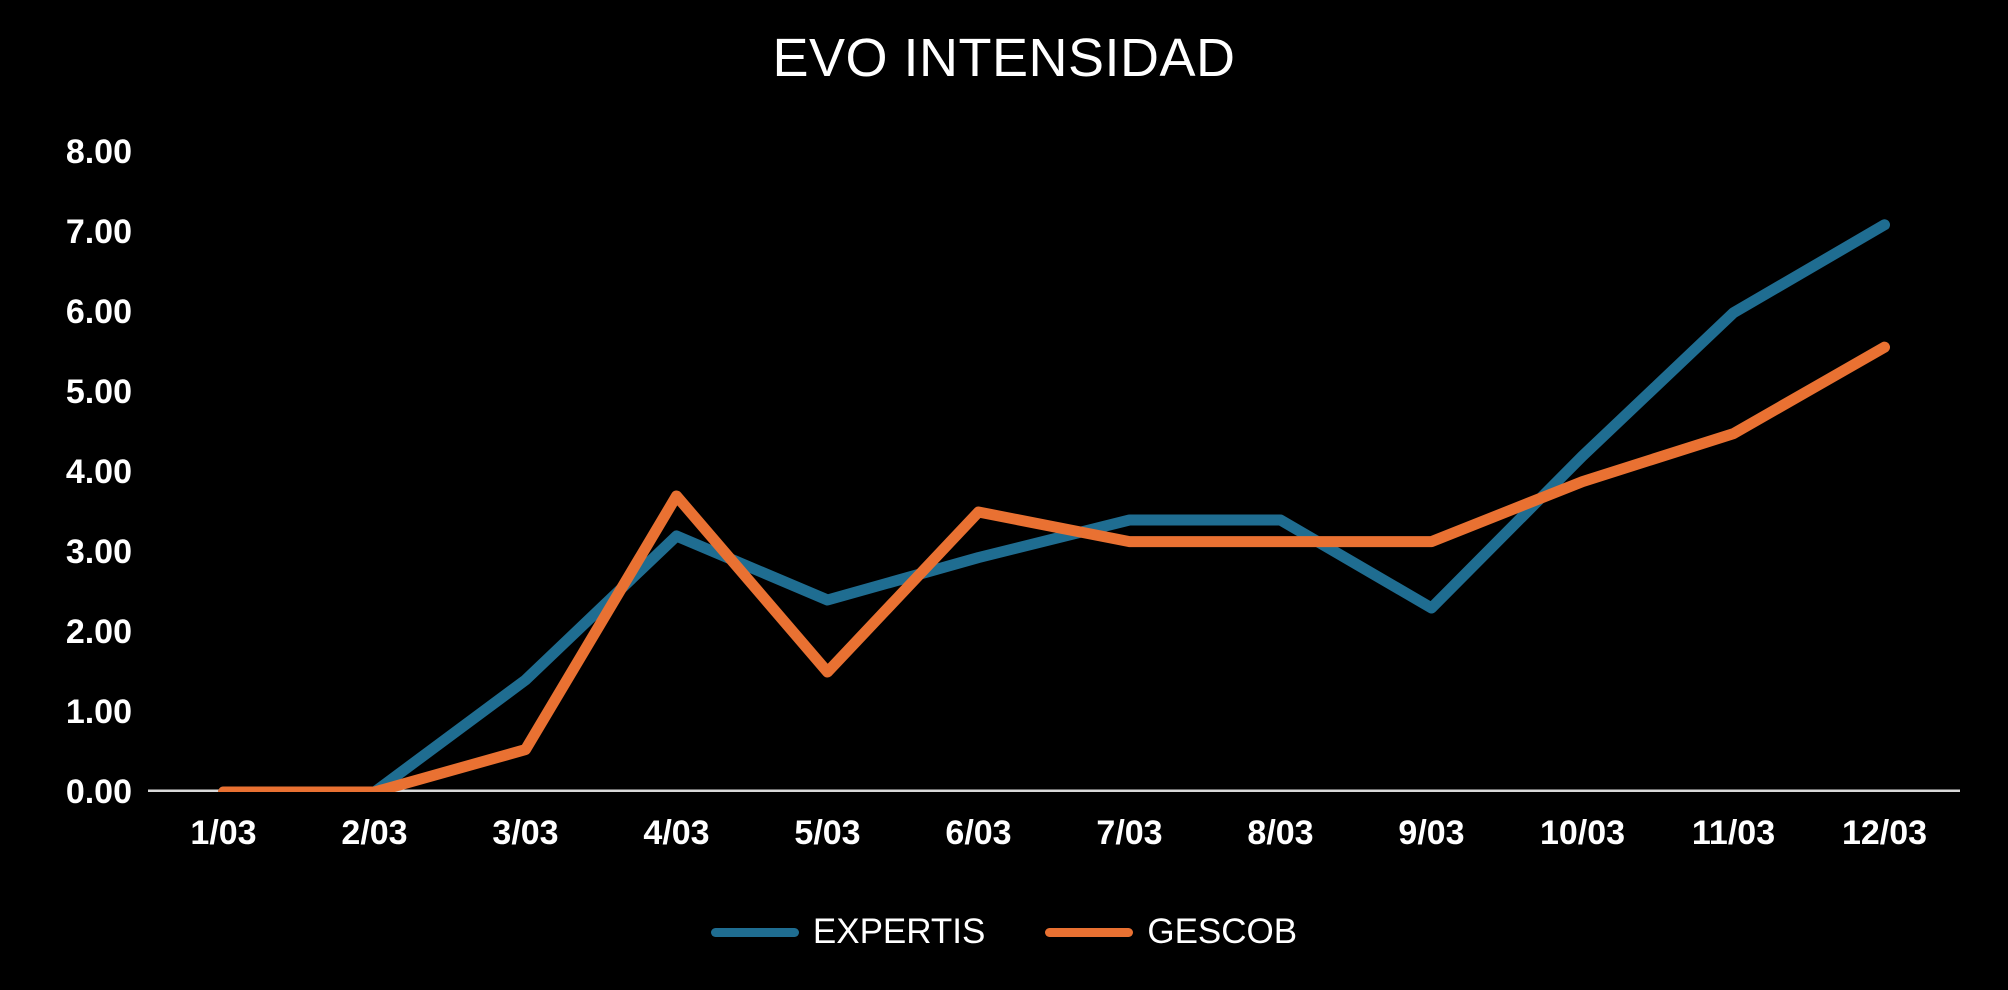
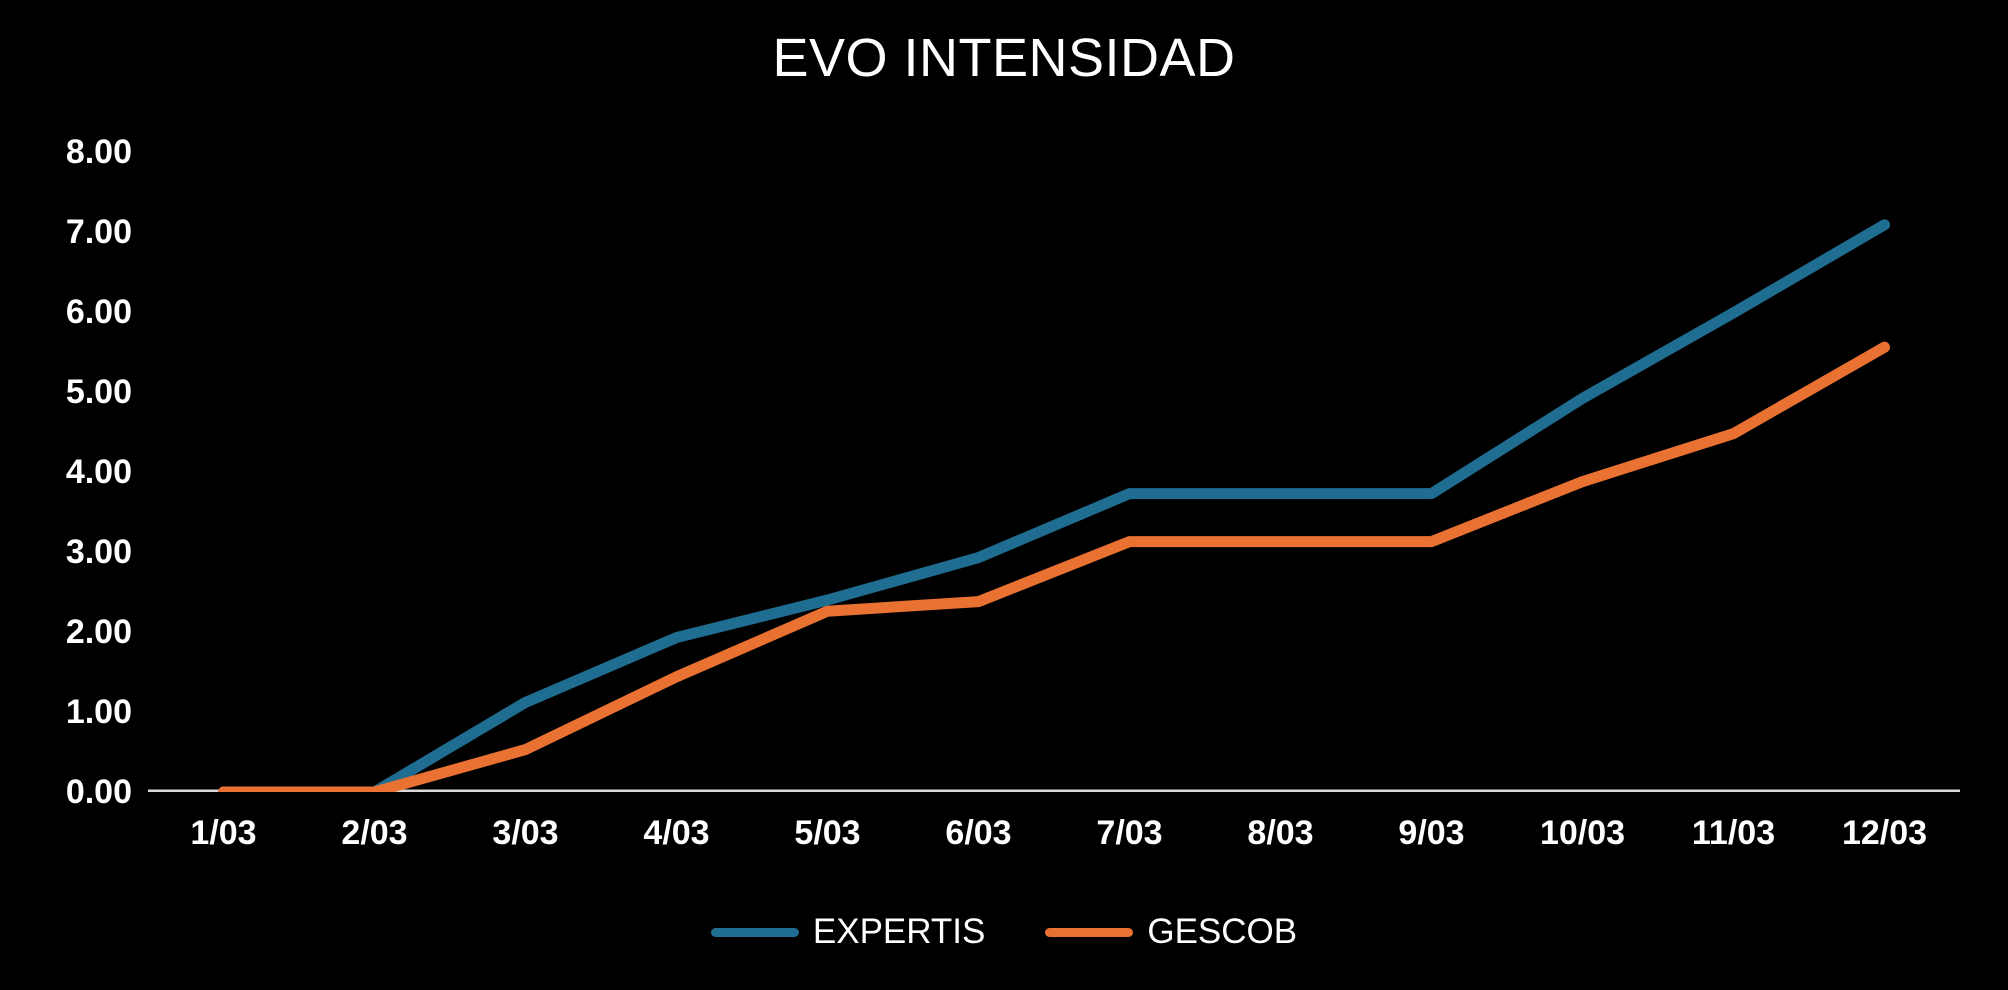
EXPERTIS/3/03: 1.4 -> 1.1
EXPERTIS/4/03: 3.2 -> 1.9
GESCOB/4/03: 3.7 -> 1.4
GESCOB/5/03: 1.5 -> 2.3
GESCOB/6/03: 3.5 -> 2.4
EXPERTIS/7/03: 3.4 -> 3.7
EXPERTIS/8/03: 3.4 -> 3.7
EXPERTIS/9/03: 2.3 -> 3.7
EXPERTIS/10/03: 4.2 -> 4.9
